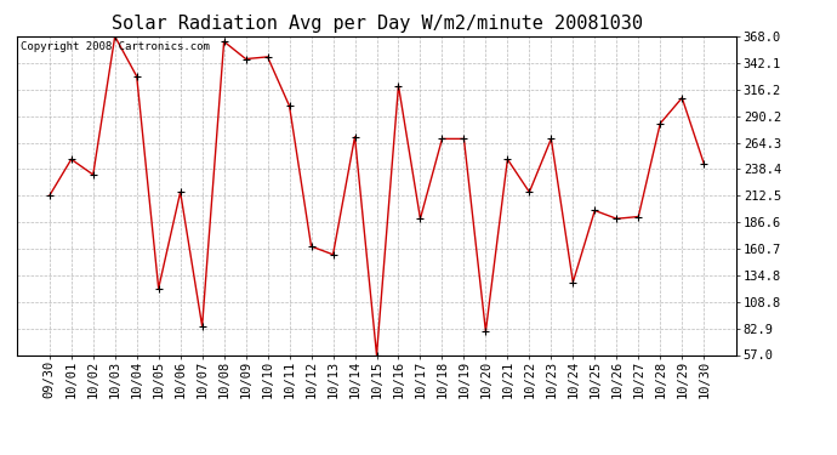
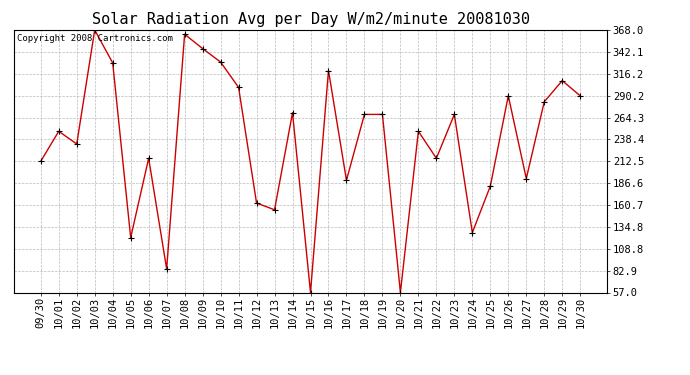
10/10: 348 -> 330
10/20: 80 -> 57
10/25: 198 -> 183
10/26: 190 -> 290
10/30: 244 -> 290
